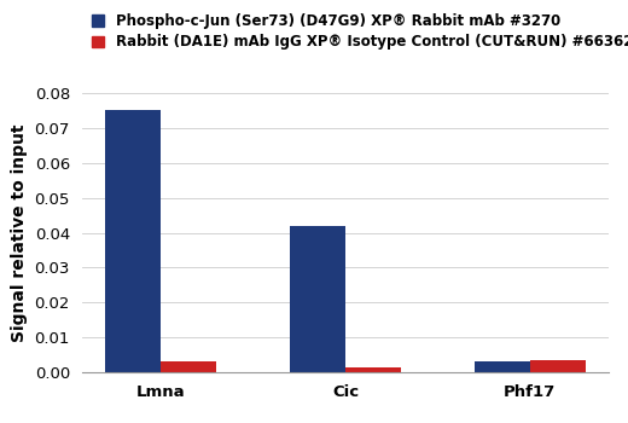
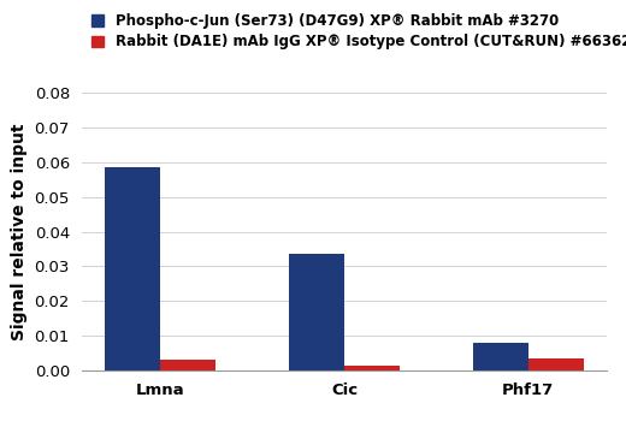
Phospho-c-Jun (Ser73) (D47G9) XP® Rabbit mAb #3270/Lmna: 0.0752 -> 0.0585
Phospho-c-Jun (Ser73) (D47G9) XP® Rabbit mAb #3270/Cic: 0.0420 -> 0.0335
Phospho-c-Jun (Ser73) (D47G9) XP® Rabbit mAb #3270/Phf17: 0.0030 -> 0.0080
